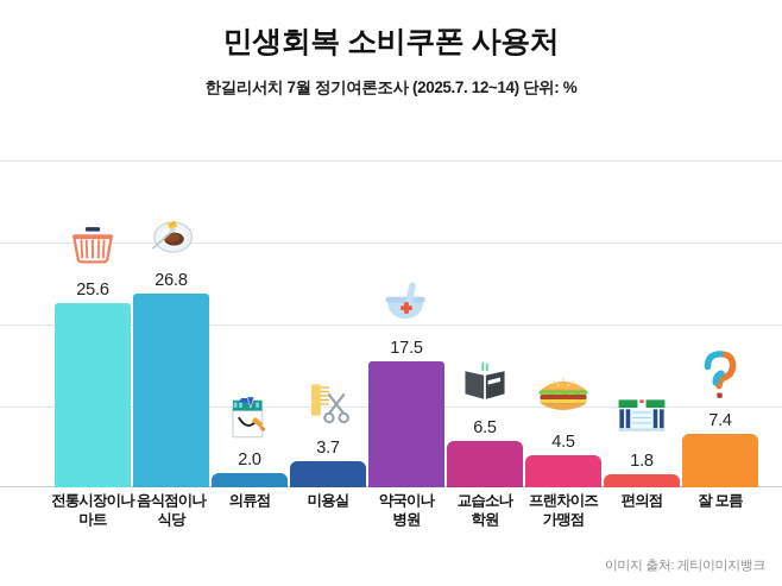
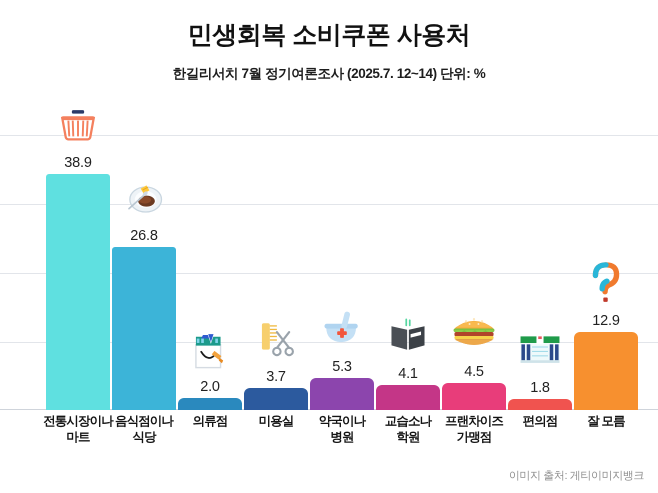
전통시장이나 마트: 25.6 -> 38.9
약국이나 병원: 17.5 -> 5.3
교습소나 학원: 6.5 -> 4.1
잘 모름: 7.4 -> 12.9
